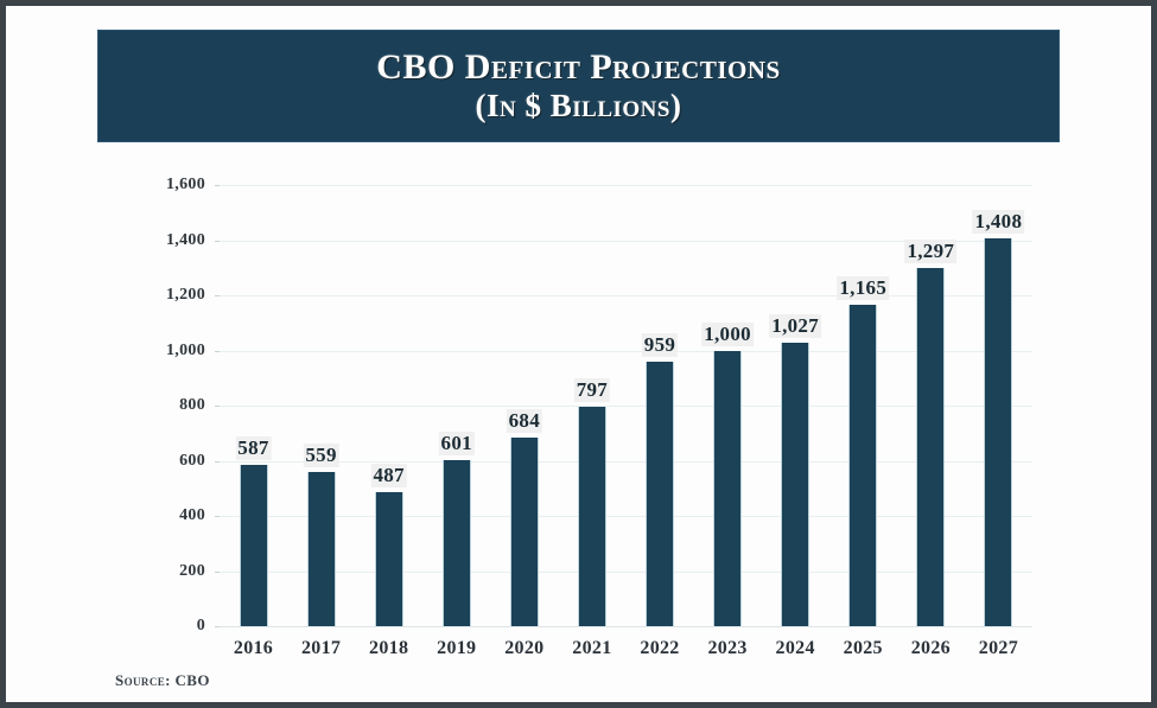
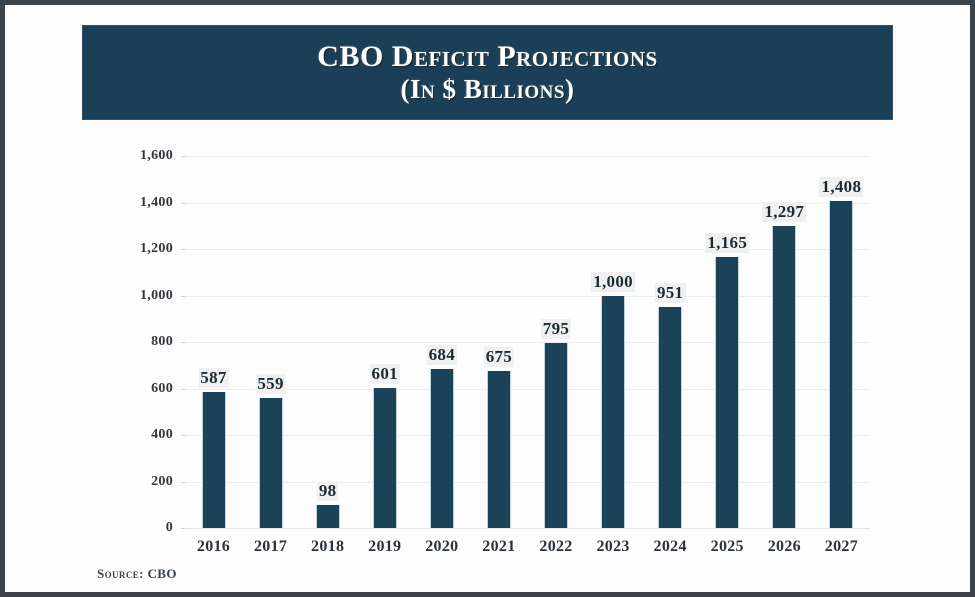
2018: 487 -> 98
2021: 797 -> 675
2022: 959 -> 795
2024: 1,027 -> 951
